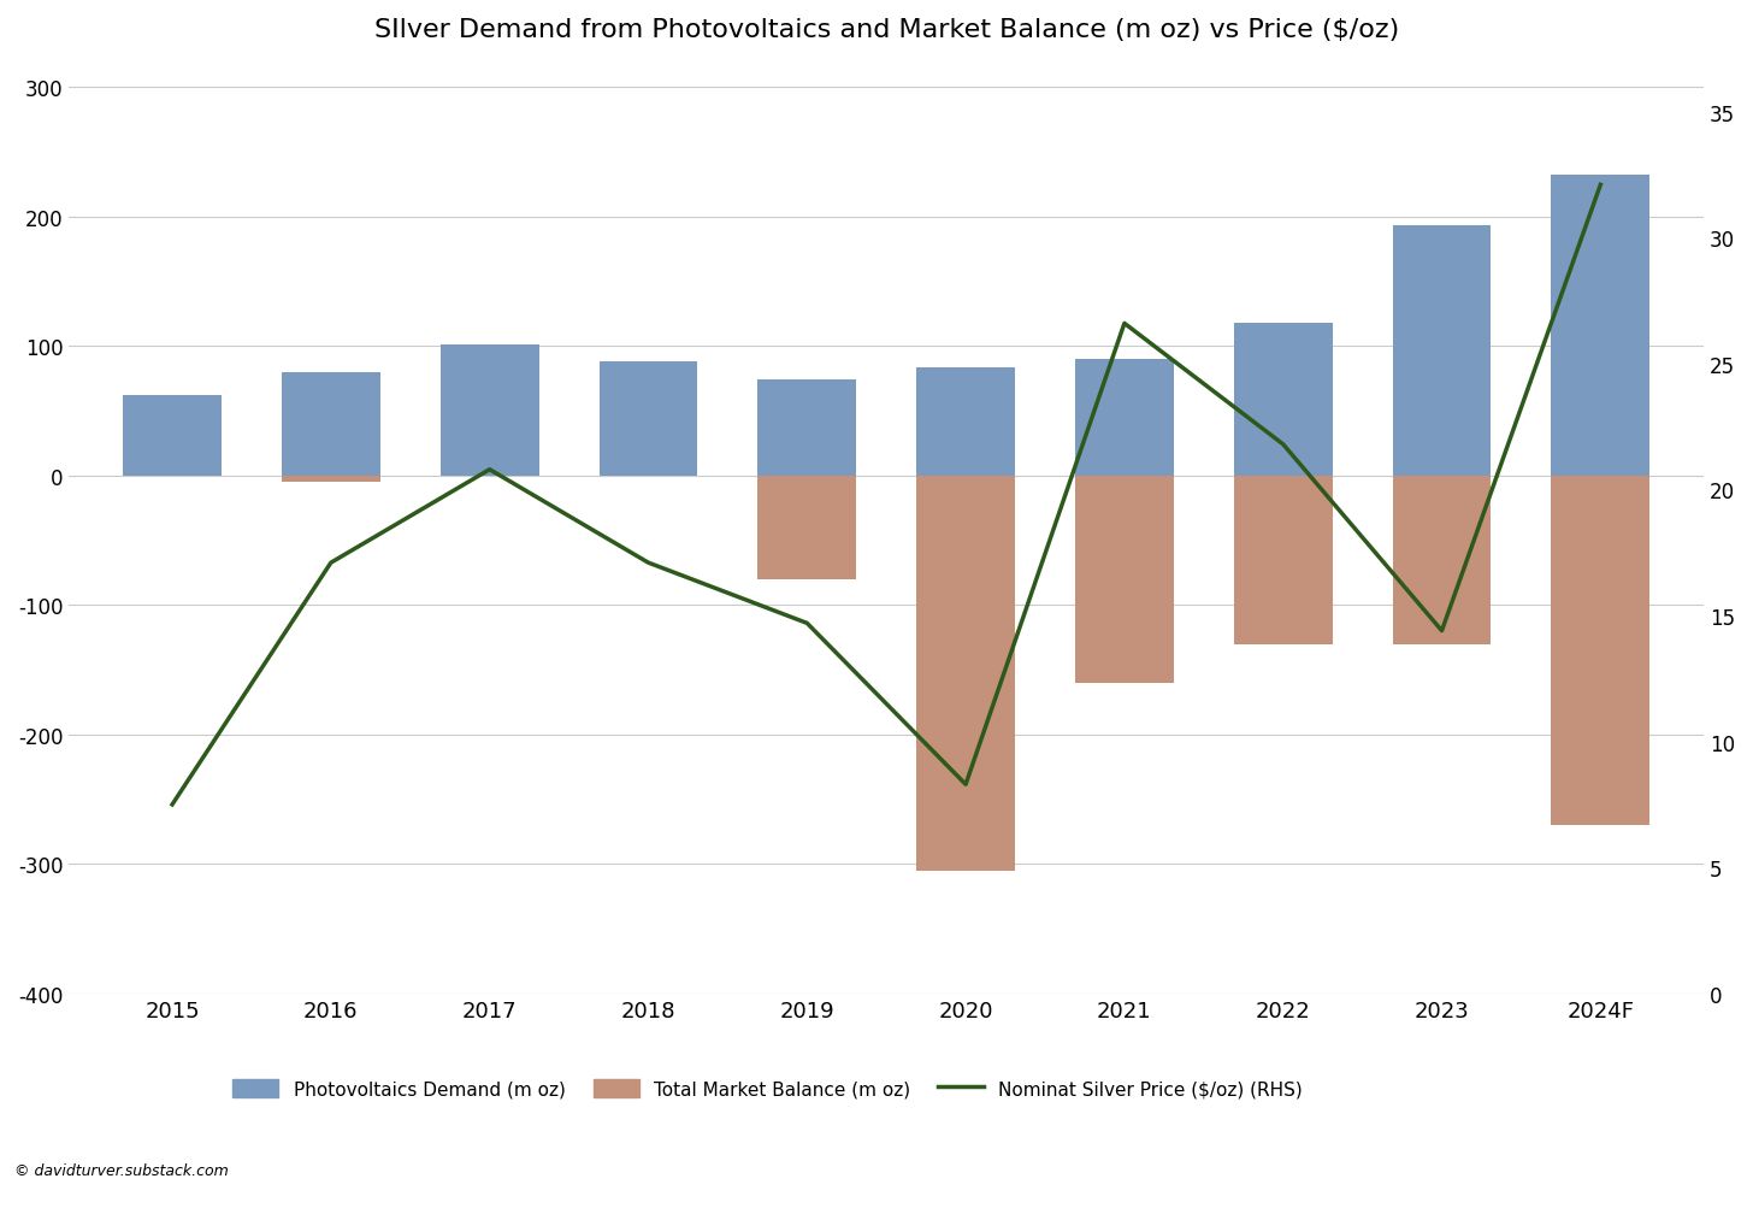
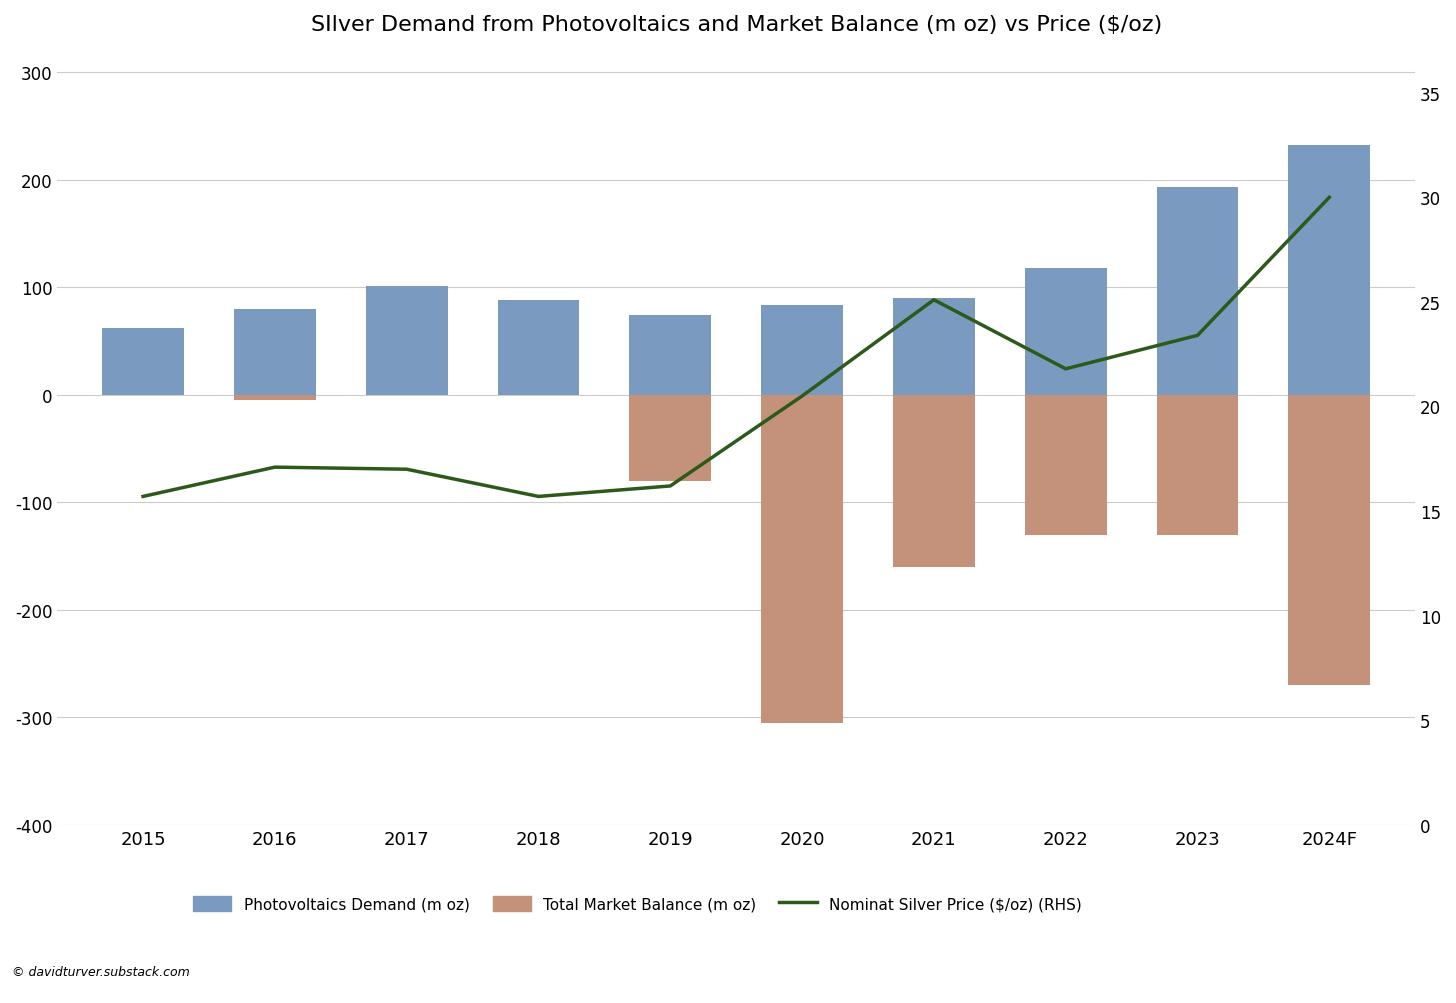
Nominat Silver Price ($/oz) (RHS)/2015: 7.5 -> 15.7
Nominat Silver Price ($/oz) (RHS)/2017: 20.8 -> 17.0
Nominat Silver Price ($/oz) (RHS)/2018: 17.1 -> 15.7
Nominat Silver Price ($/oz) (RHS)/2019: 14.7 -> 16.2
Nominat Silver Price ($/oz) (RHS)/2020: 8.3 -> 20.5
Nominat Silver Price ($/oz) (RHS)/2021: 26.6 -> 25.1
Nominat Silver Price ($/oz) (RHS)/2023: 14.4 -> 23.4
Nominat Silver Price ($/oz) (RHS)/2024F: 32.1 -> 30.0
